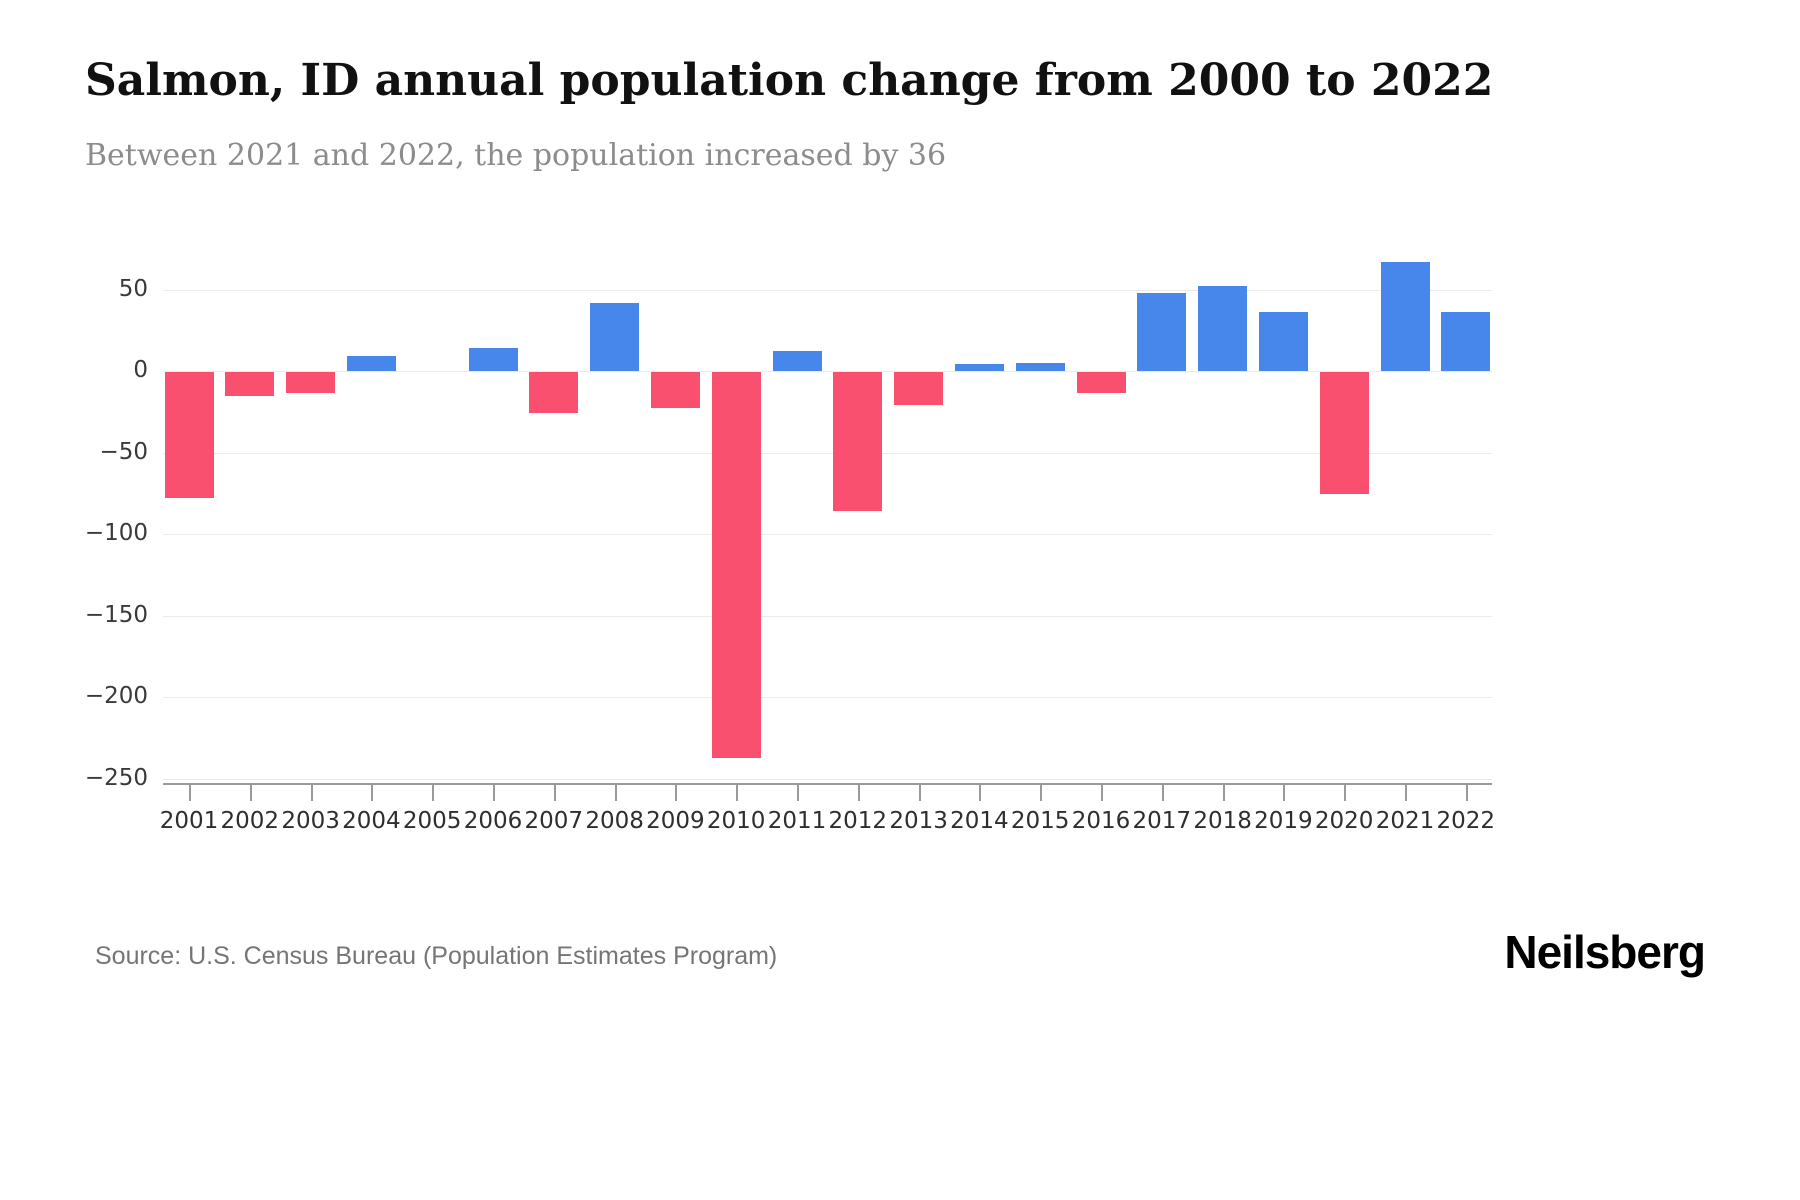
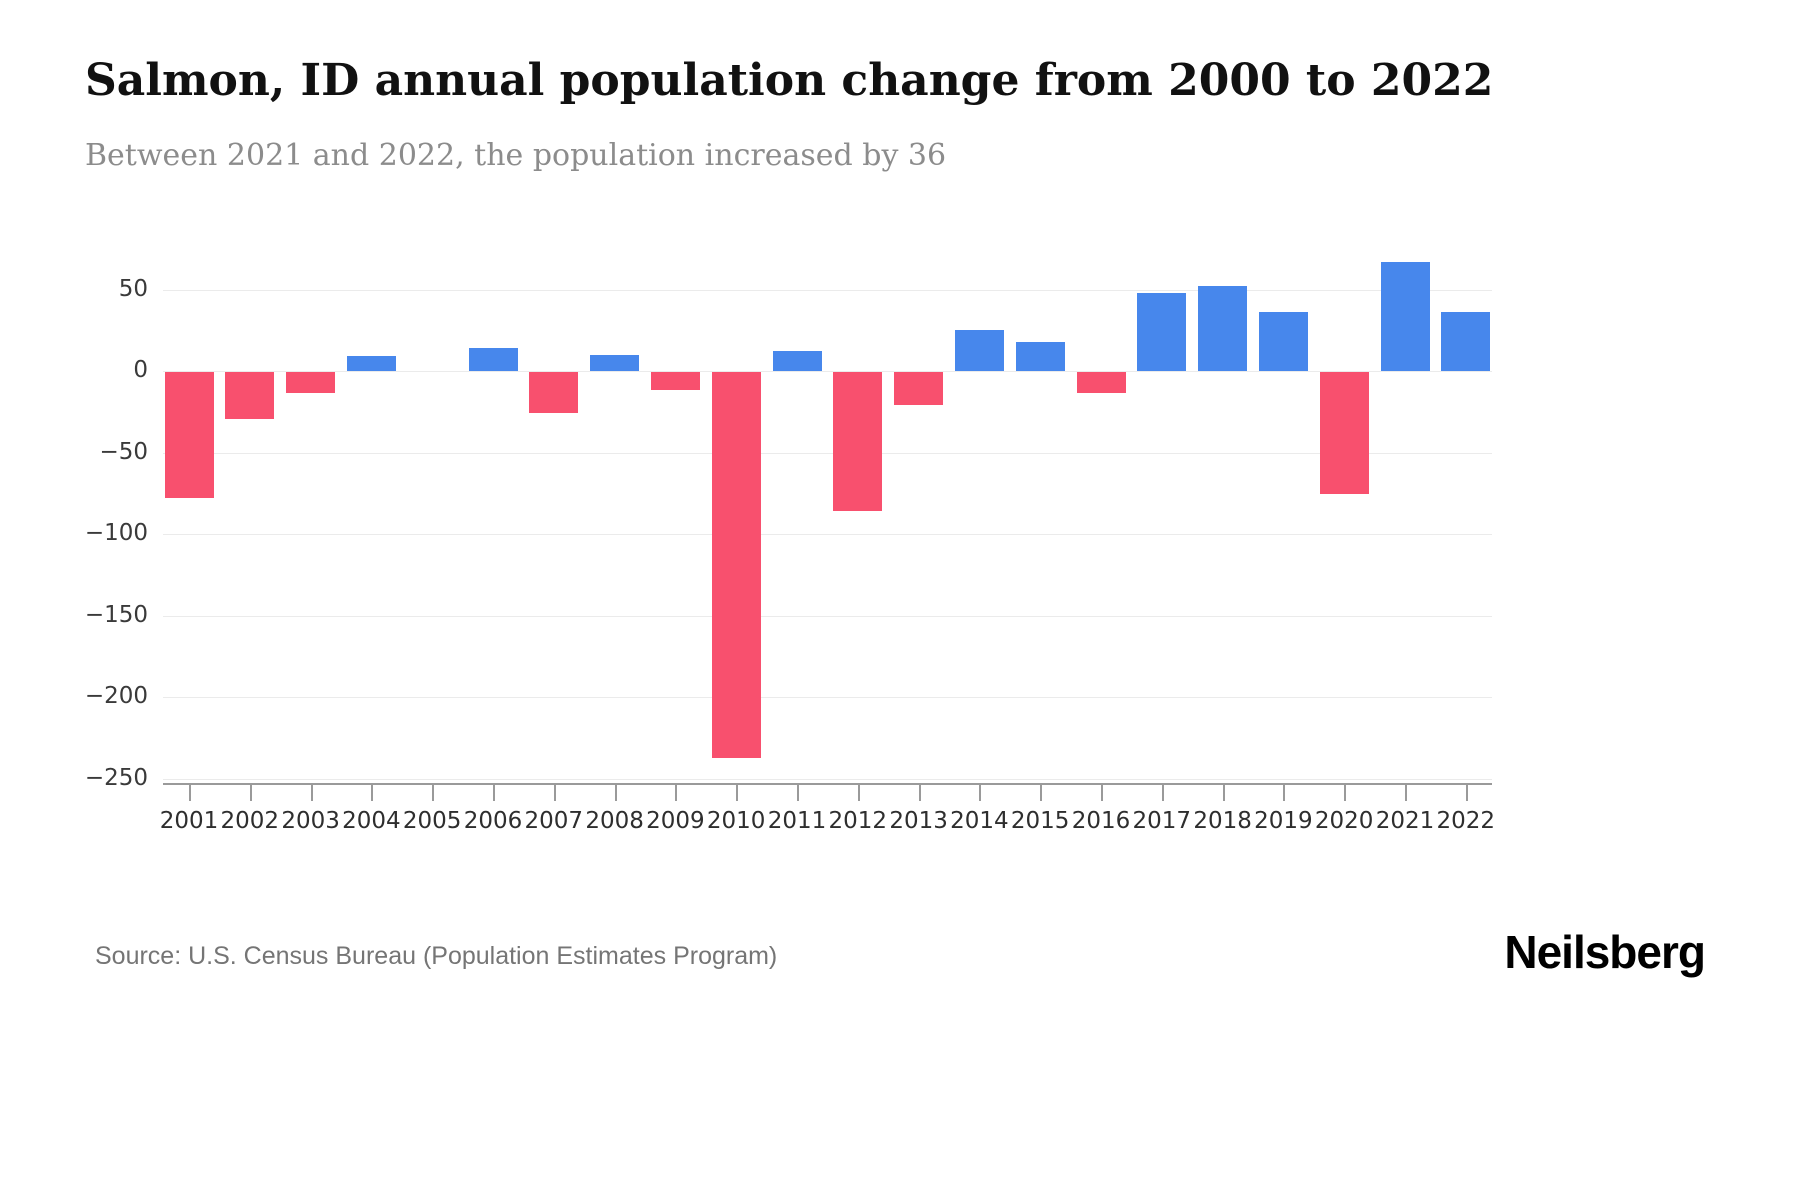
2002: -15 -> -29
2008: 42 -> 10
2009: -22 -> -11
2014: 4 -> 25
2015: 5 -> 18
